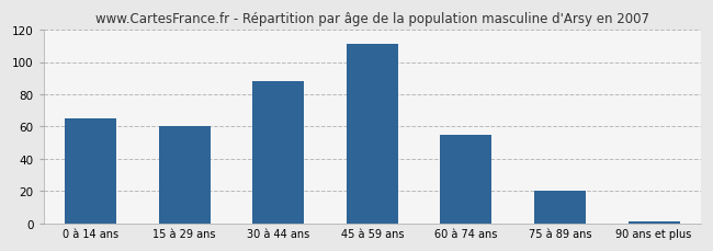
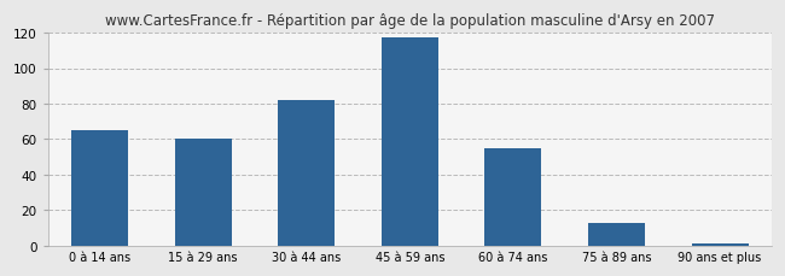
30 à 44 ans: 88 -> 82
45 à 59 ans: 111 -> 117
75 à 89 ans: 20 -> 13
